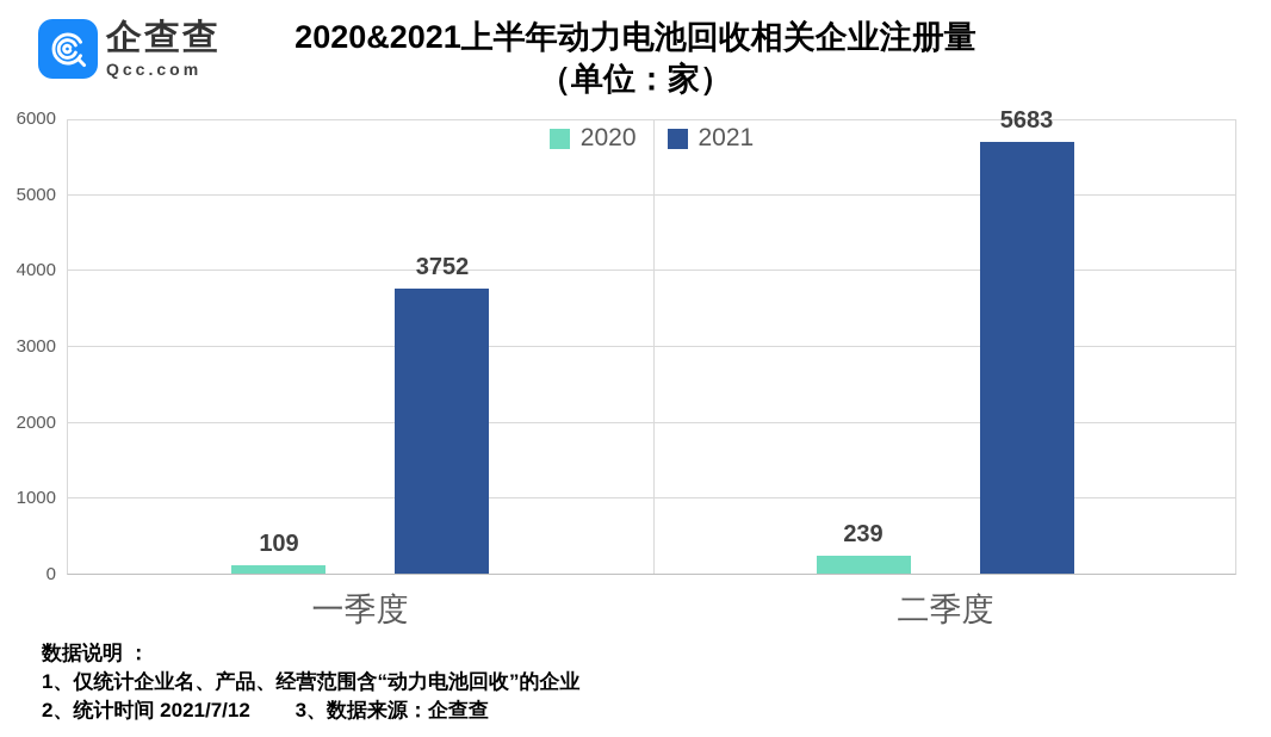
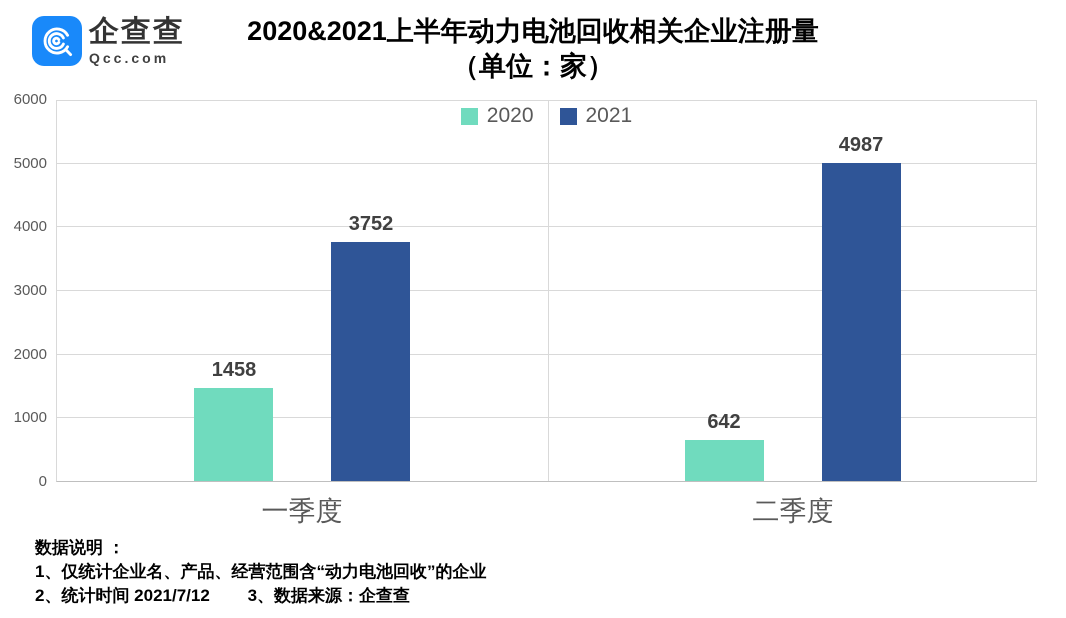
2020/一季度: 109 -> 1458
2020/二季度: 239 -> 642
2021/二季度: 5683 -> 4987
